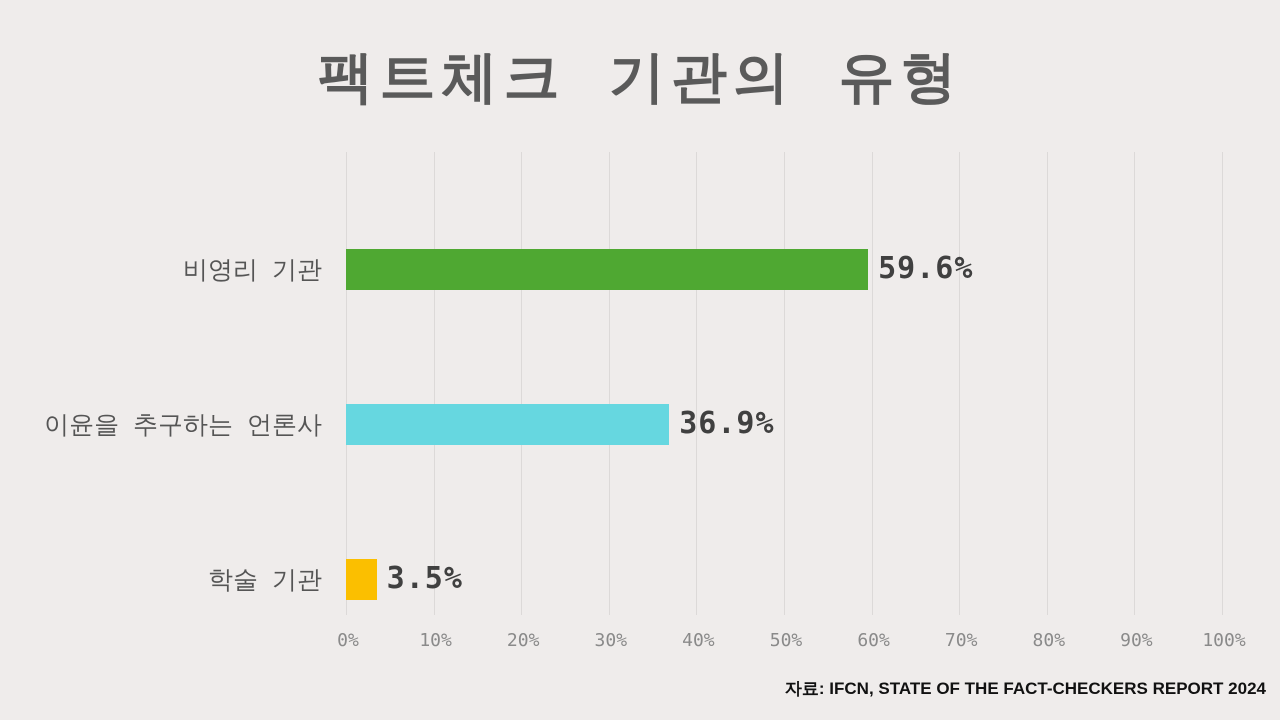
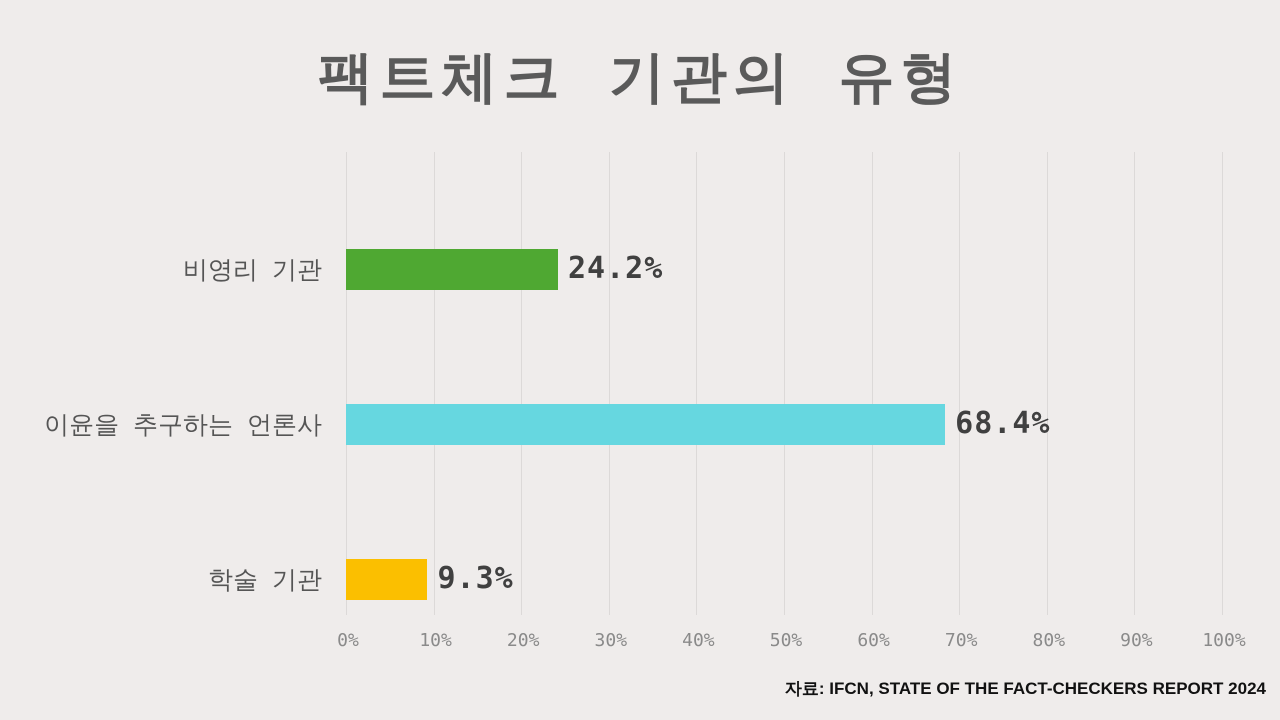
비영리 기관: 59.6% -> 24.2%
이윤을 추구하는 언론사: 36.9% -> 68.4%
학술 기관: 3.5% -> 9.3%
